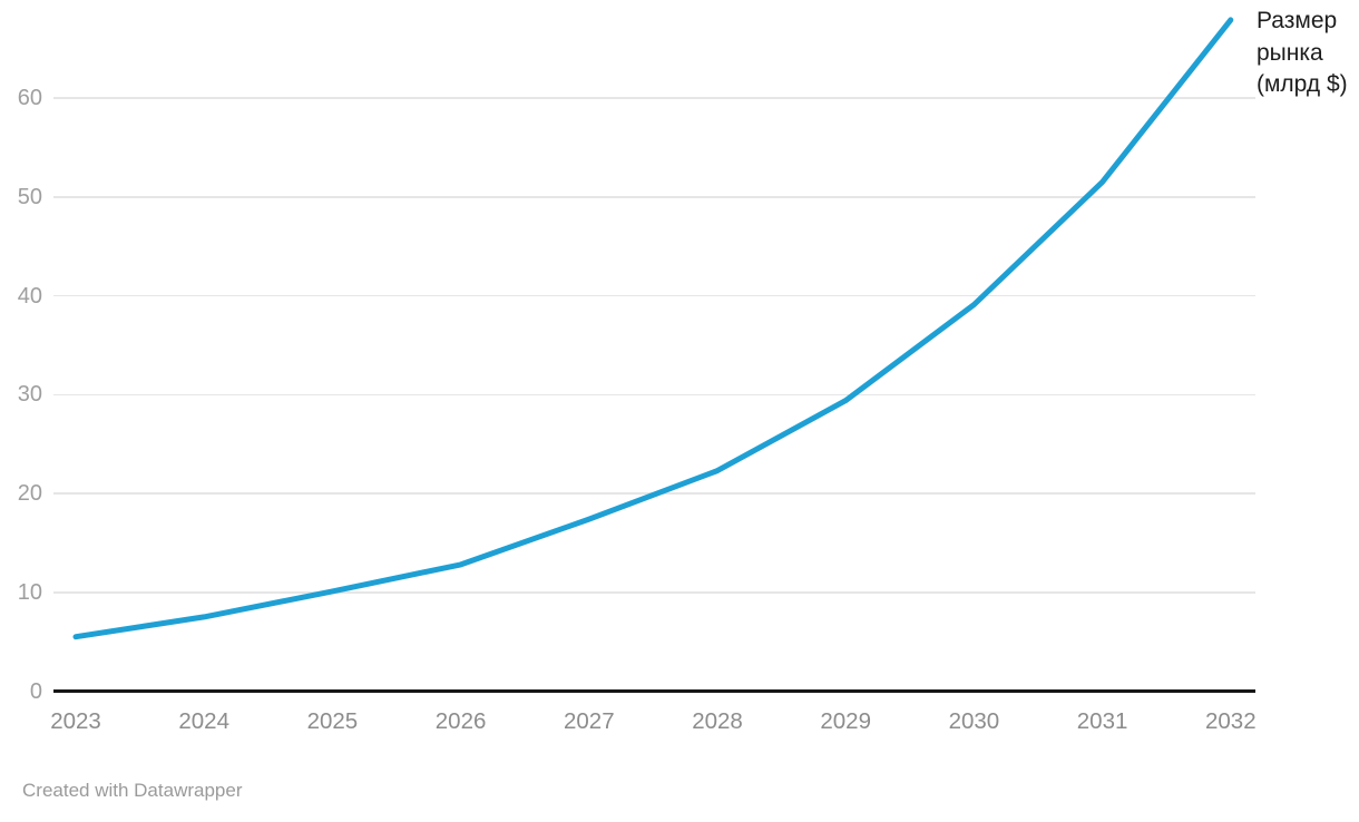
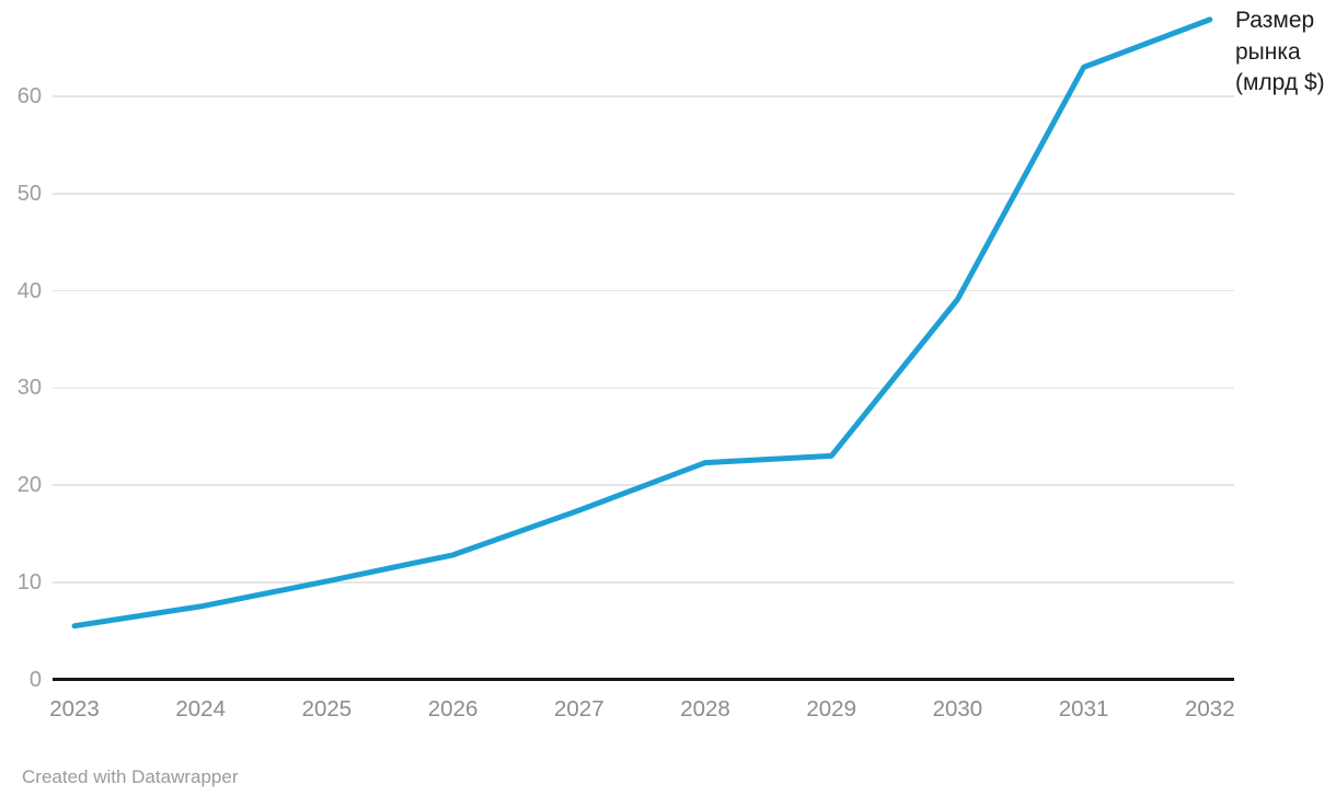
2029: 29 -> 23
2031: 52 -> 63
